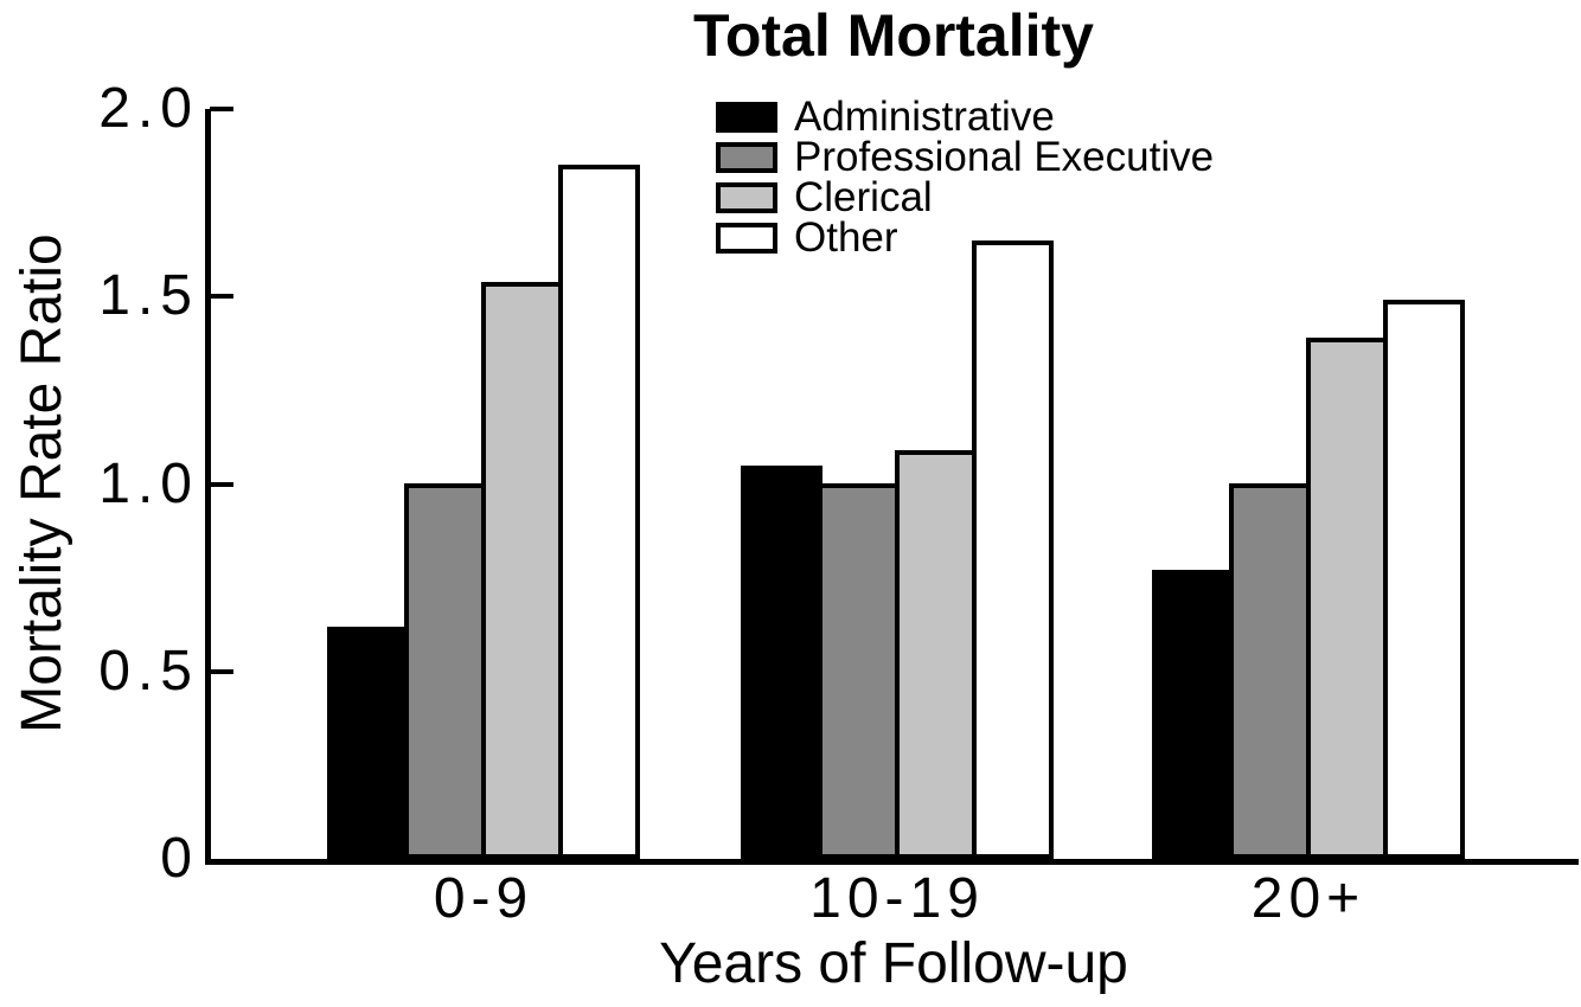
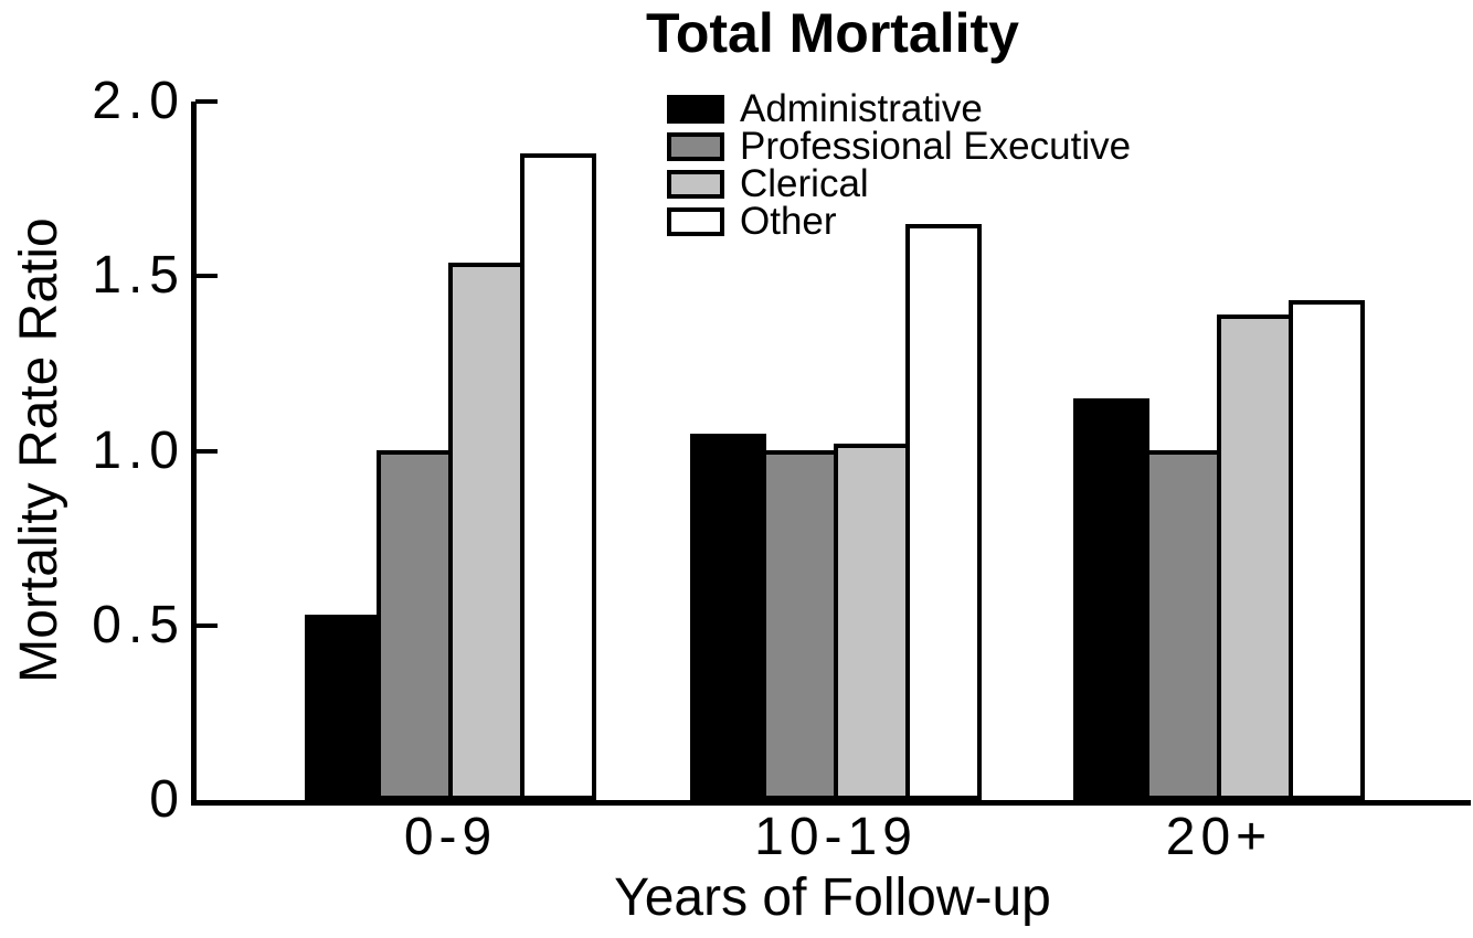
Administrative/0-9: 0.62 -> 0.53
Clerical/10-19: 1.09 -> 1.02
Administrative/20+: 0.77 -> 1.15
Other/20+: 1.49 -> 1.43
